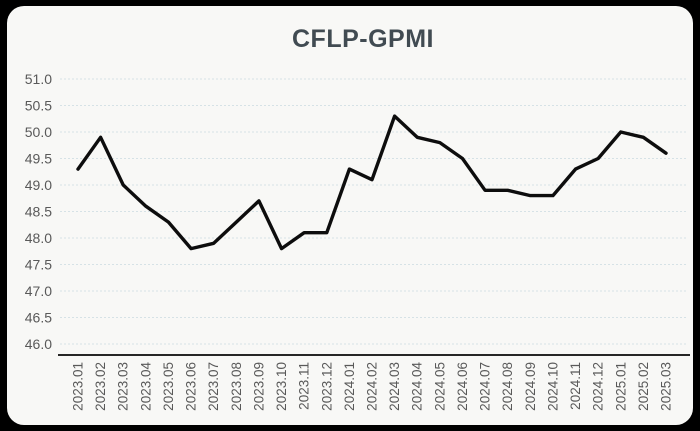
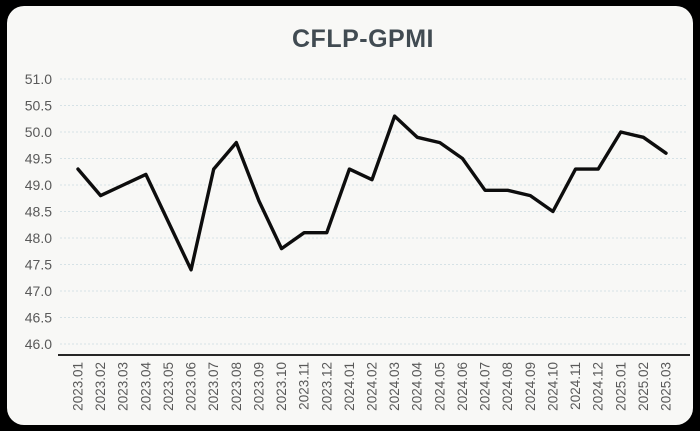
2023.02: 49.9 -> 48.8
2023.04: 48.6 -> 49.2
2023.06: 47.8 -> 47.4
2023.07: 47.9 -> 49.3
2023.08: 48.3 -> 49.8
2024.10: 48.8 -> 48.5
2024.12: 49.5 -> 49.3
